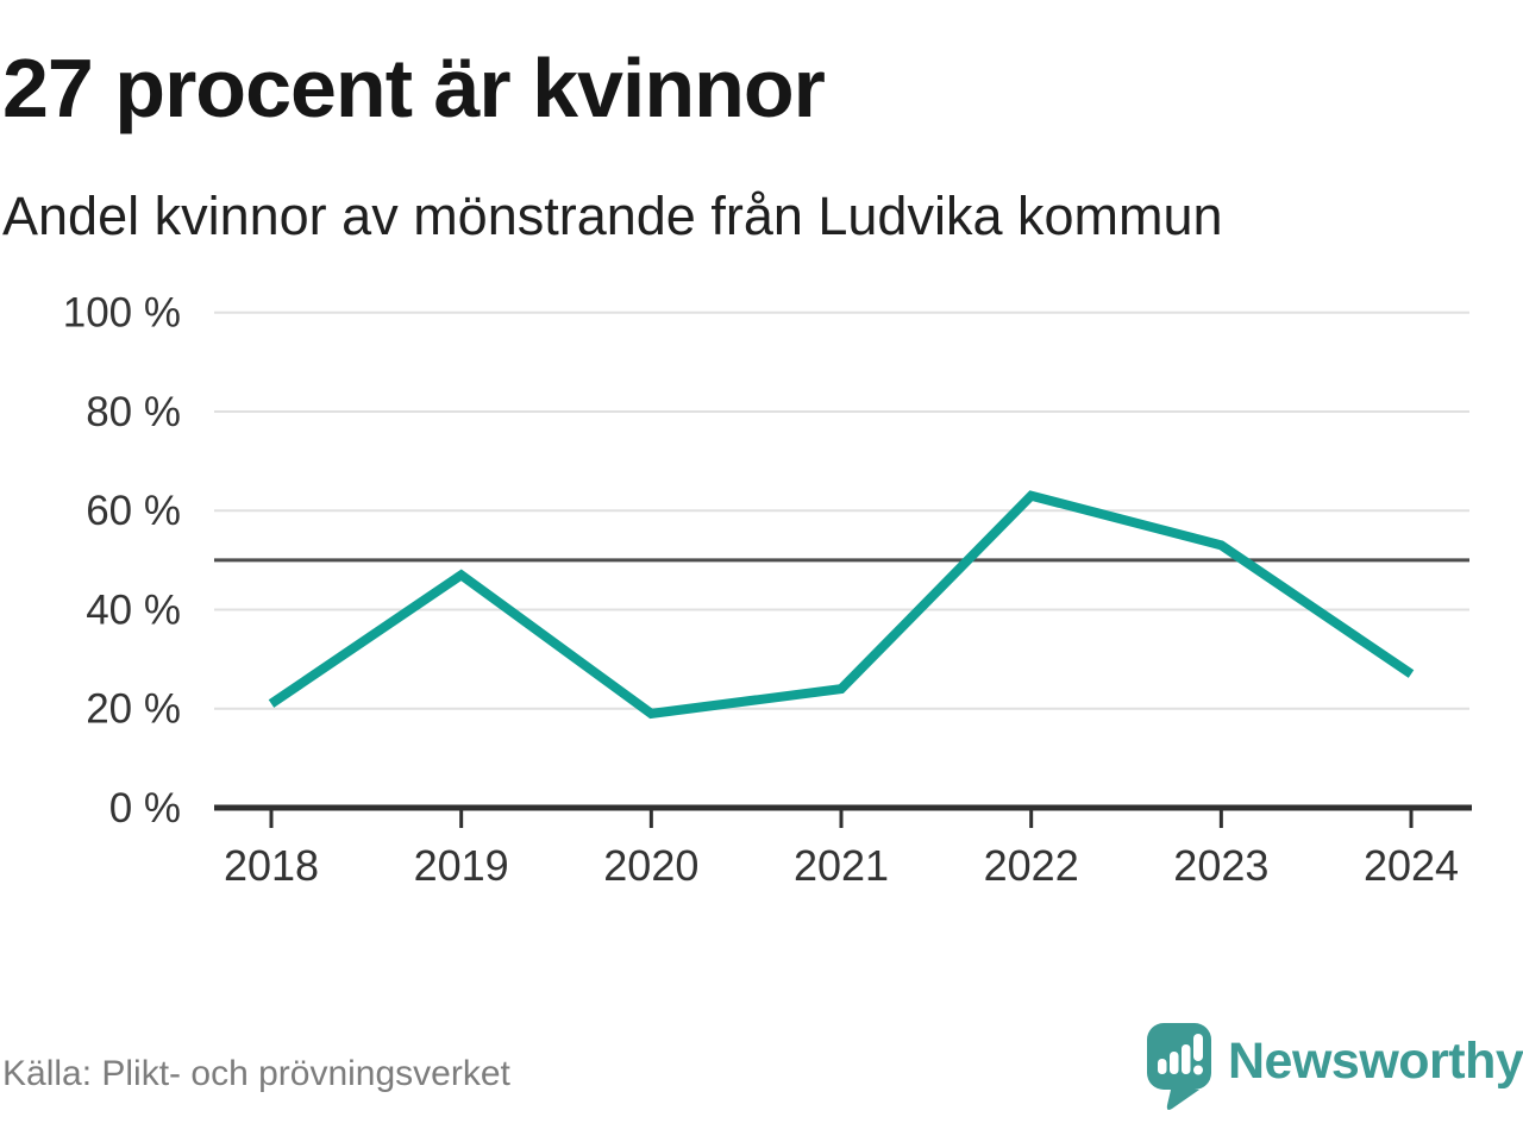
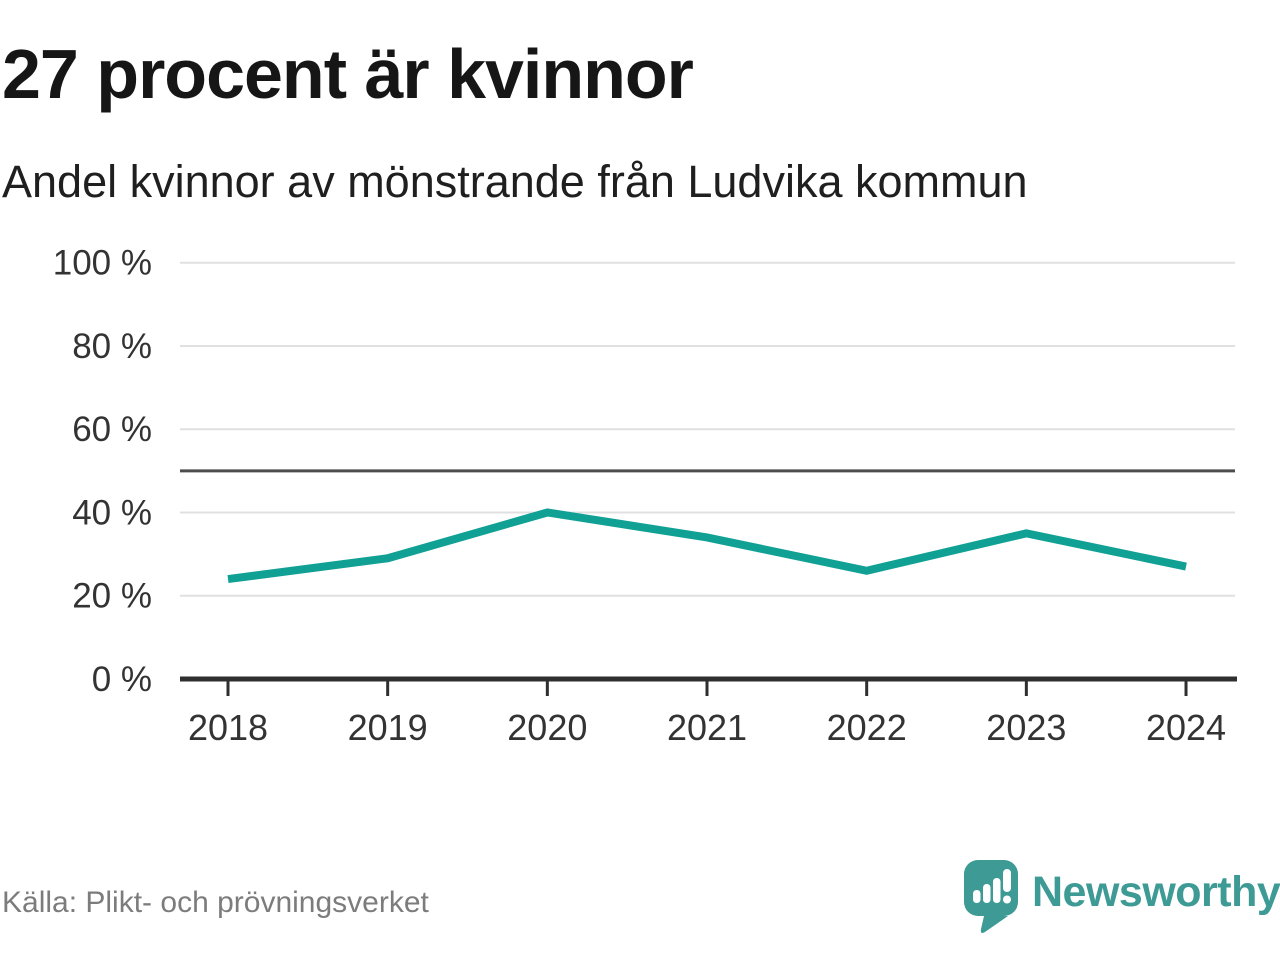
2018: 21% -> 24%
2019: 47% -> 29%
2020: 19% -> 40%
2021: 24% -> 34%
2022: 63% -> 26%
2023: 53% -> 35%
